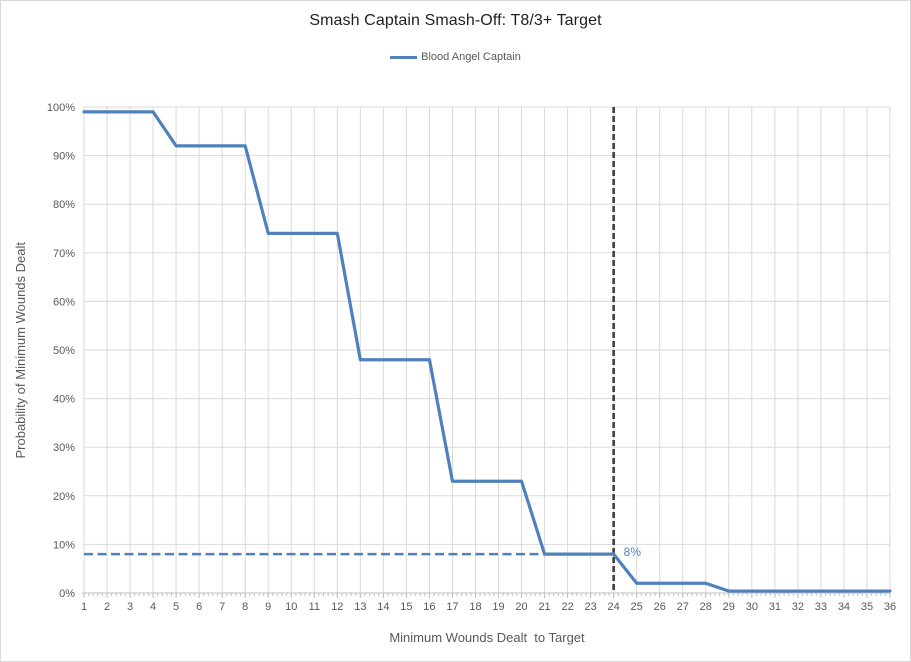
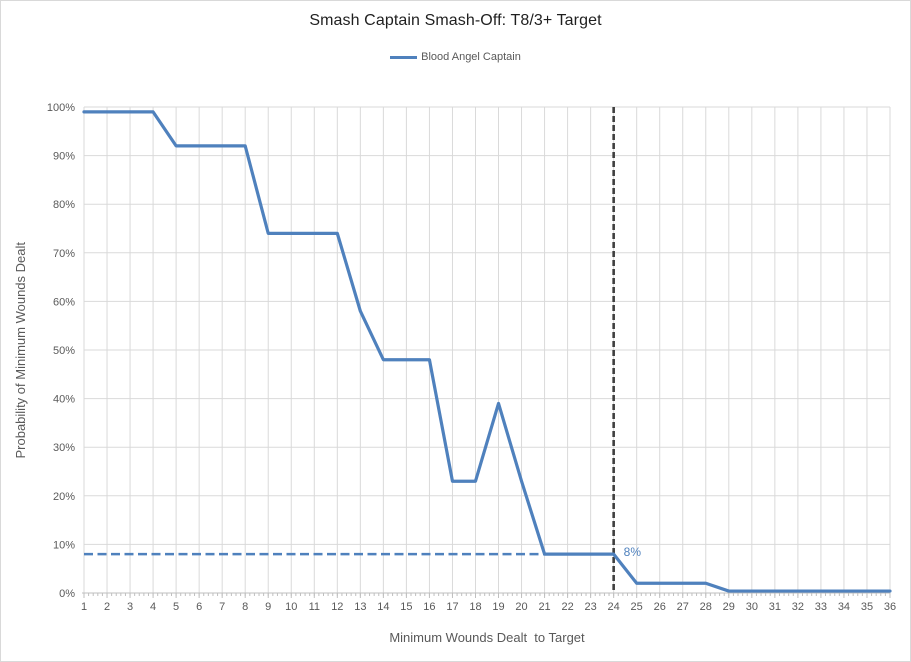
13: 48% -> 58%
19: 23% -> 39%
